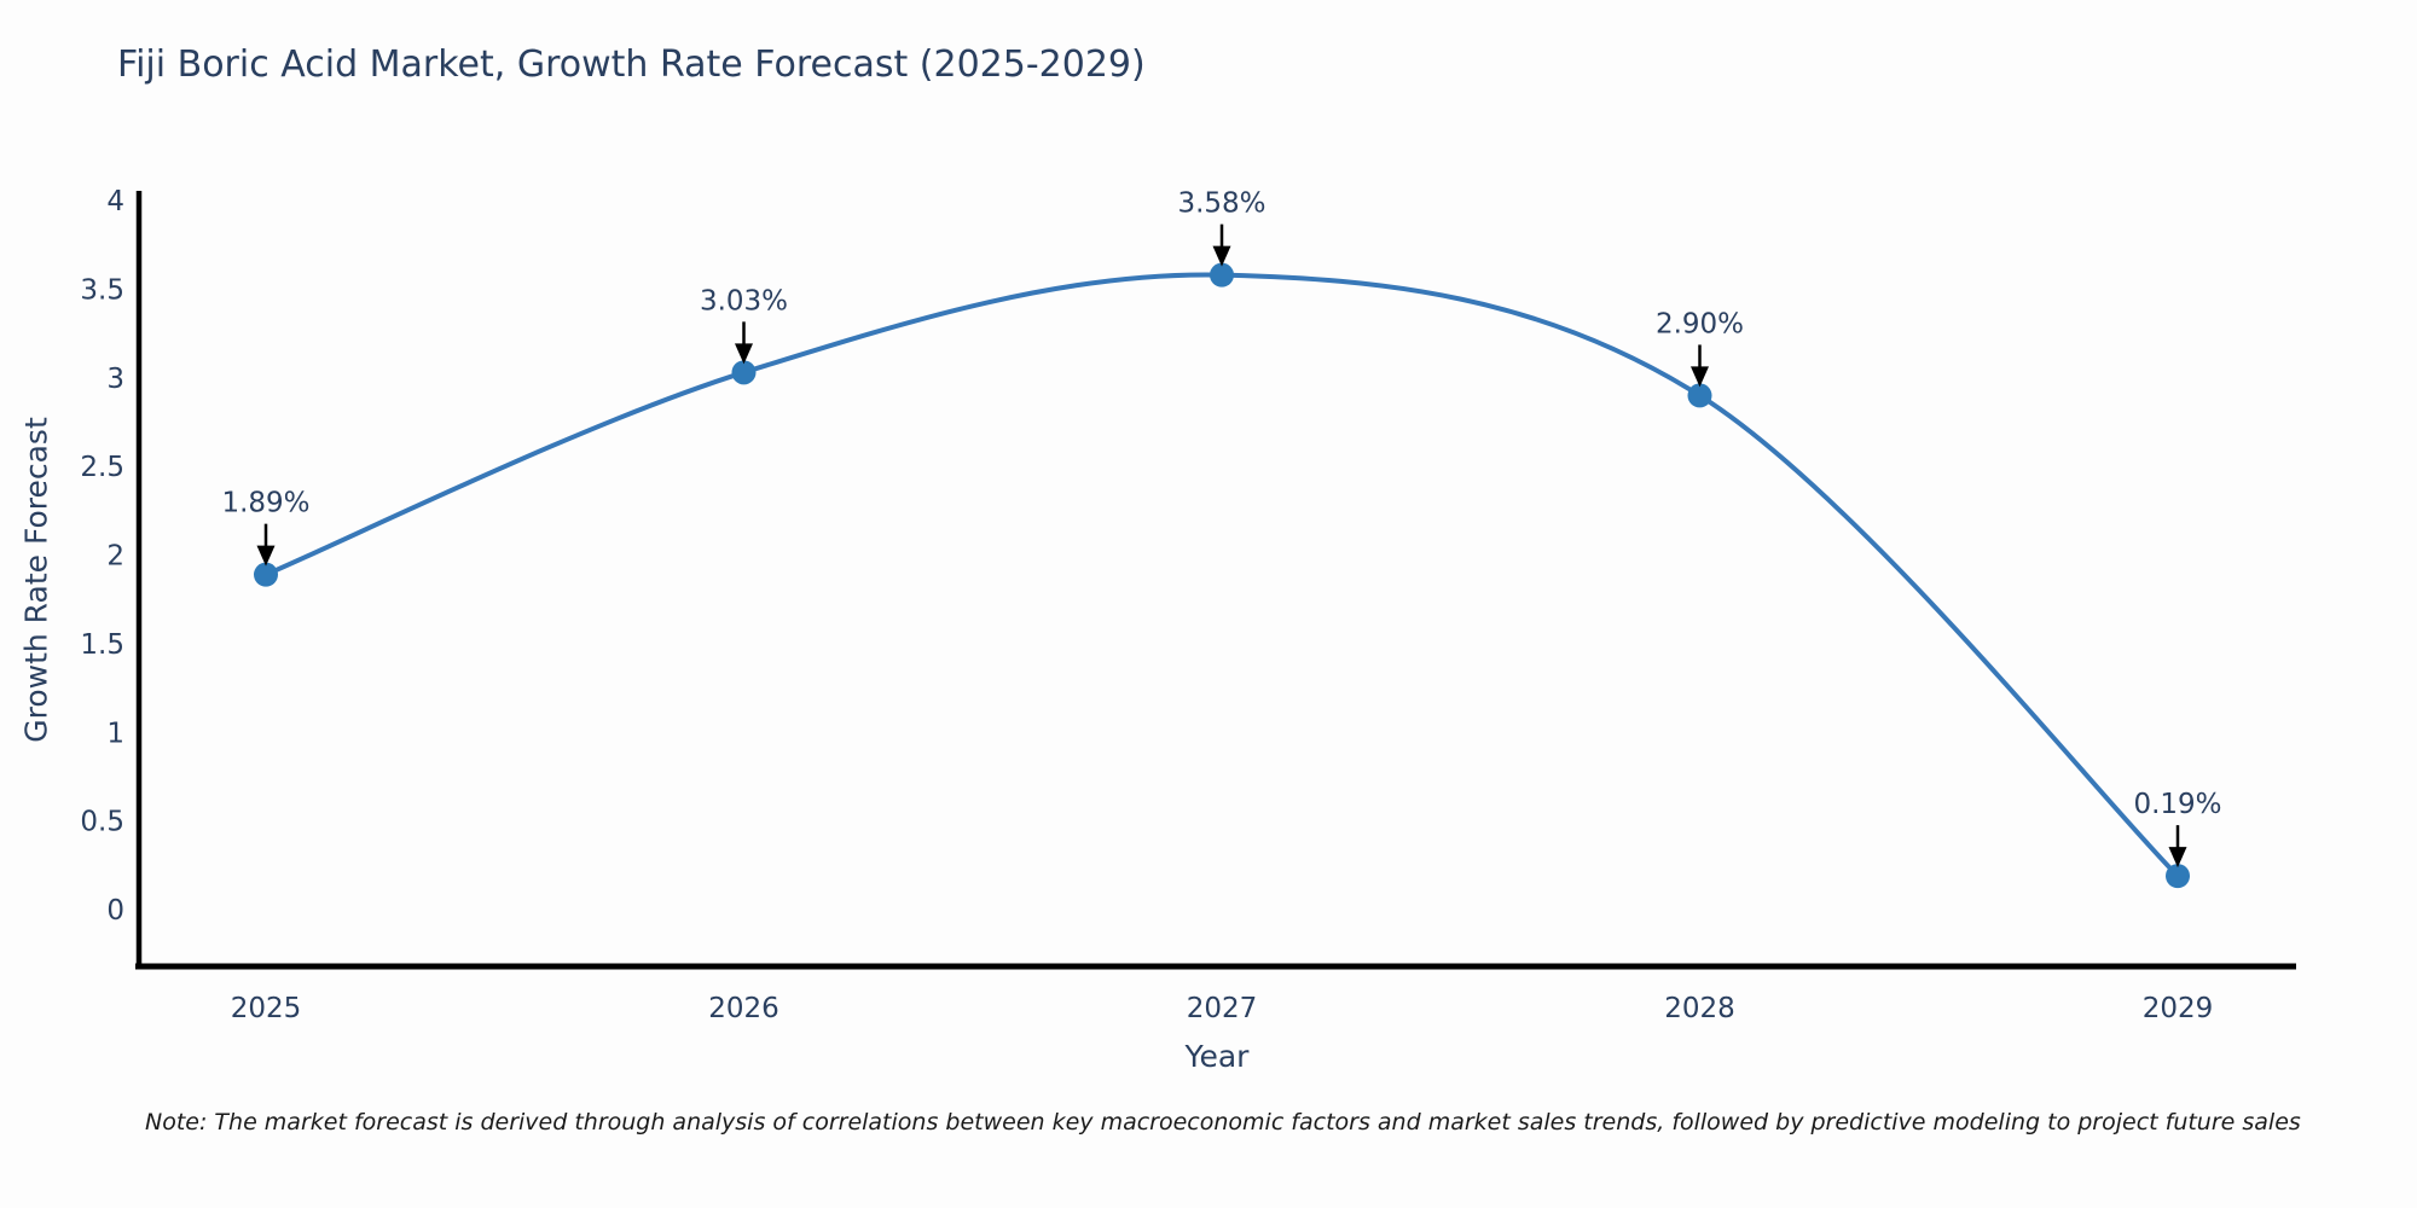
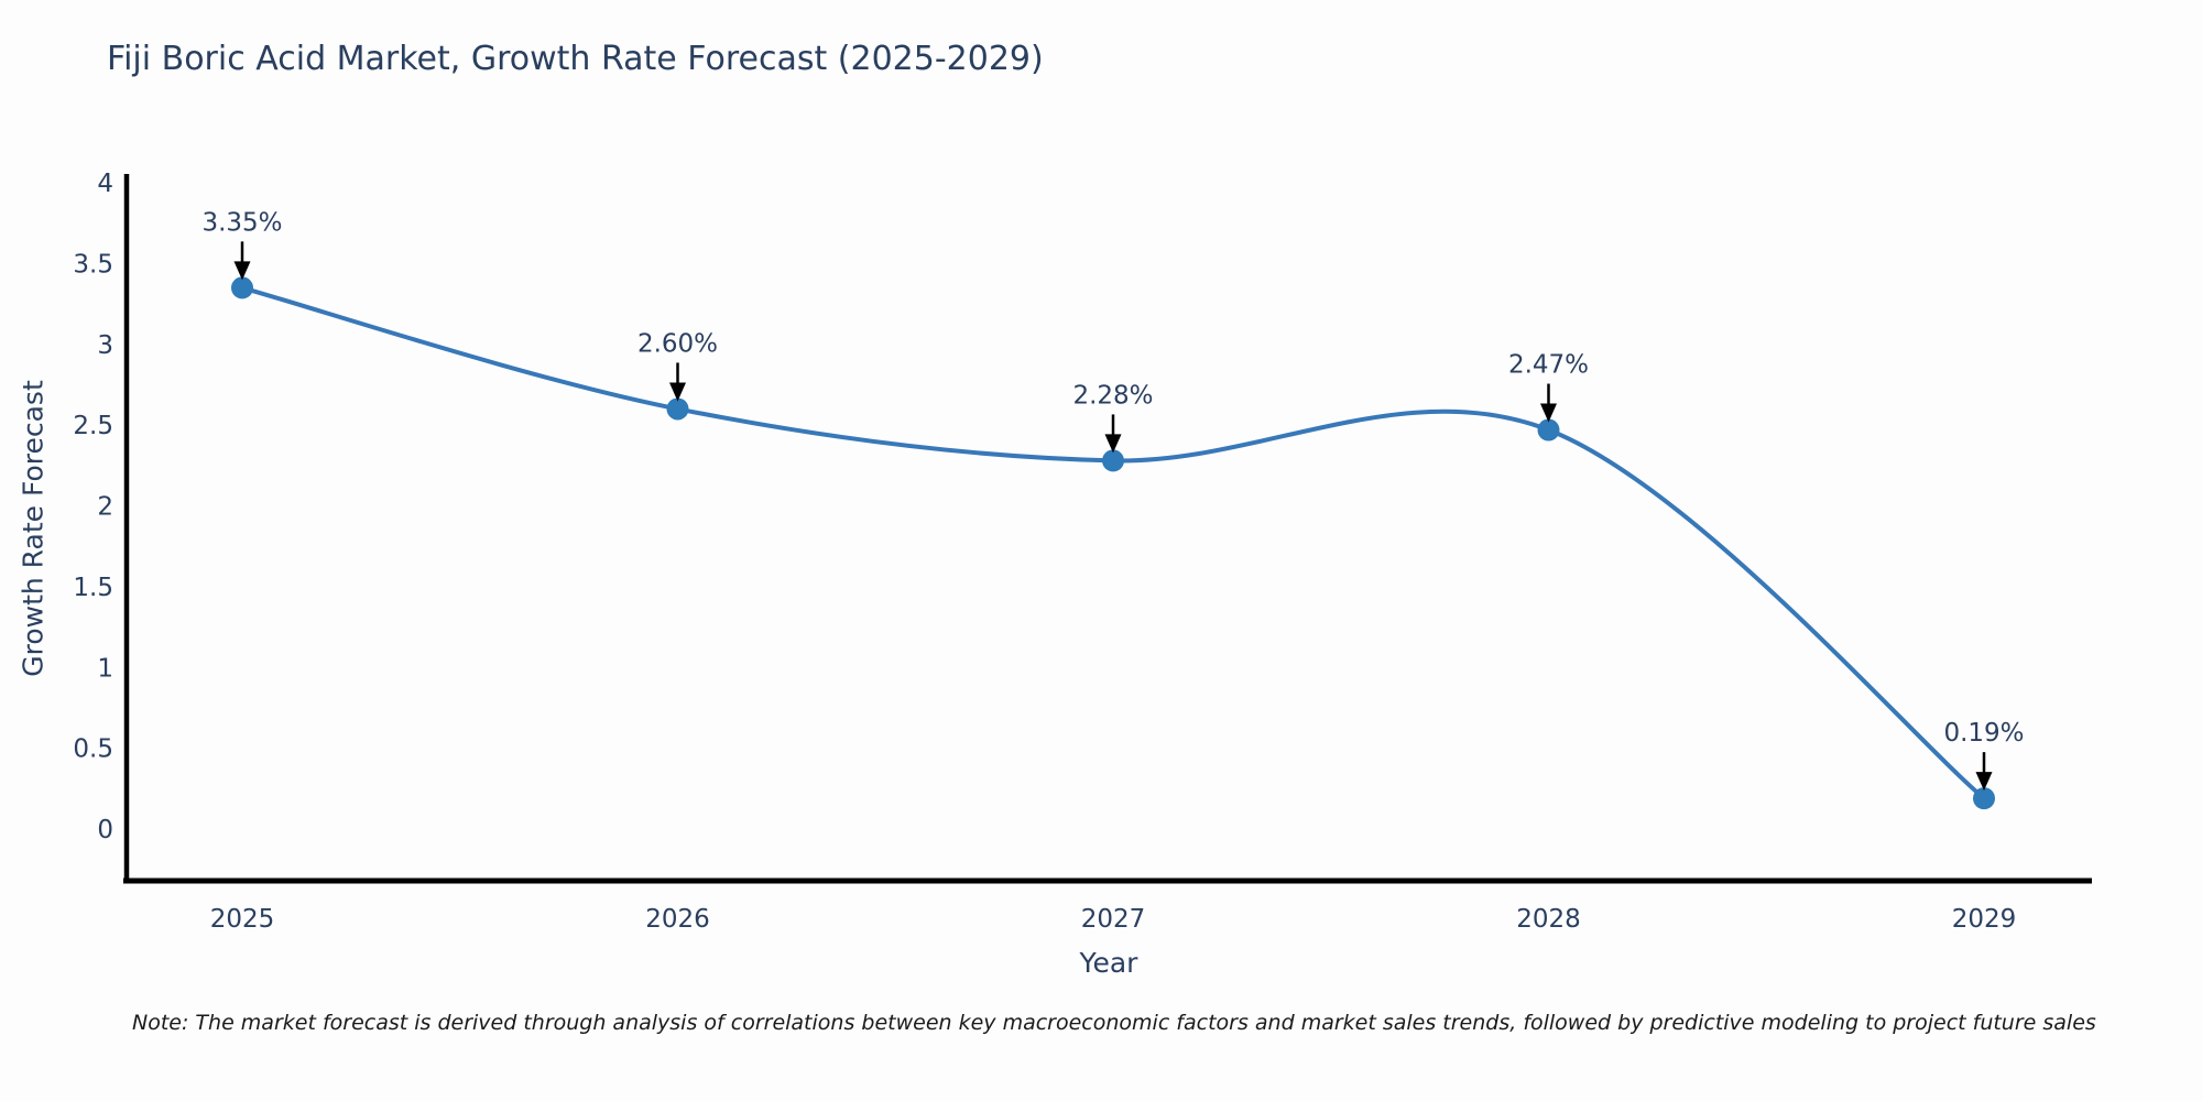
2025: 1.89% -> 3.35%
2026: 3.03% -> 2.60%
2027: 3.58% -> 2.28%
2028: 2.90% -> 2.47%
